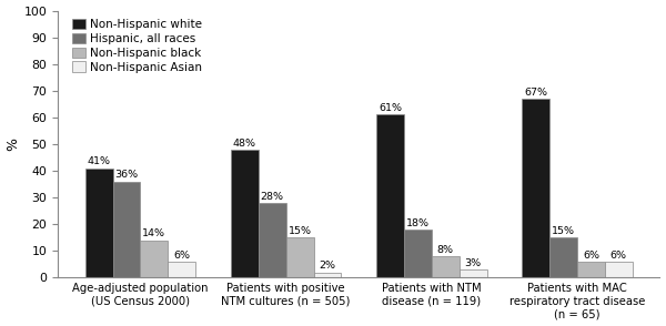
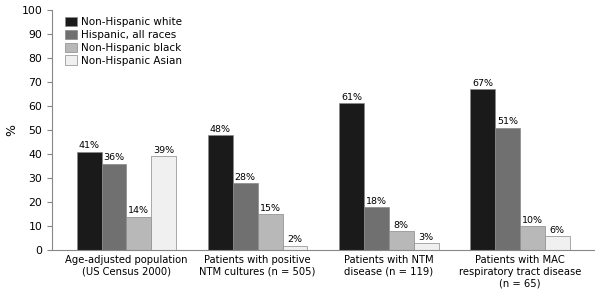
Non-Hispanic Asian/Age-adjusted population (US Census 2000): 6% -> 39%
Hispanic, all races/Patients with MAC respiratory tract disease (n = 65): 15% -> 51%
Non-Hispanic black/Patients with MAC respiratory tract disease (n = 65): 6% -> 10%
